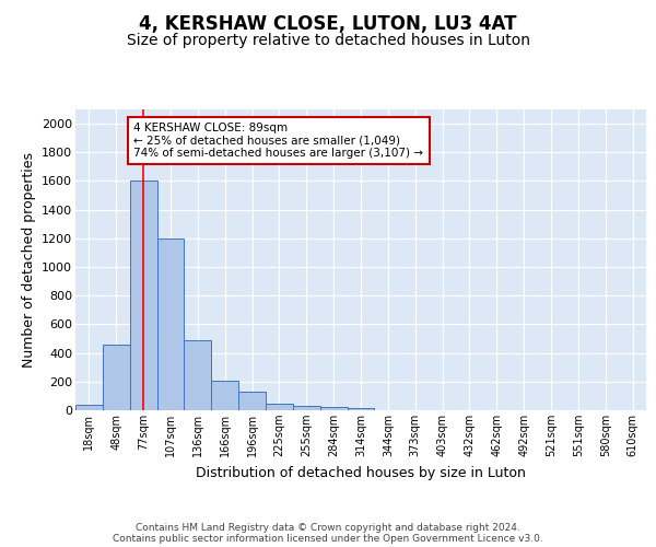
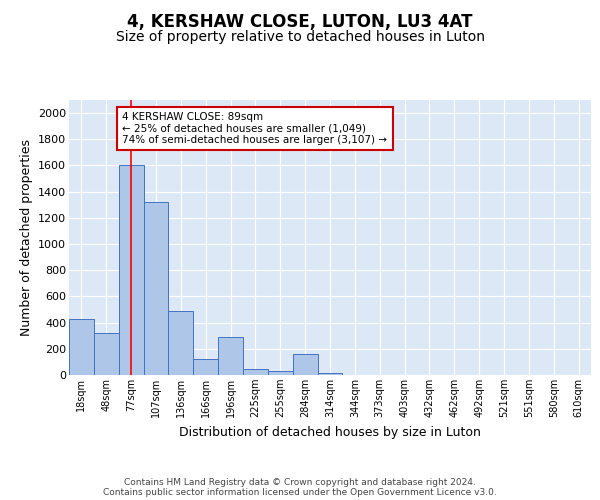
18sqm: 40 -> 430
48sqm: 460 -> 320
107sqm: 1200 -> 1320
166sqm: 210 -> 120
196sqm: 130 -> 290
284sqm: 20 -> 160
